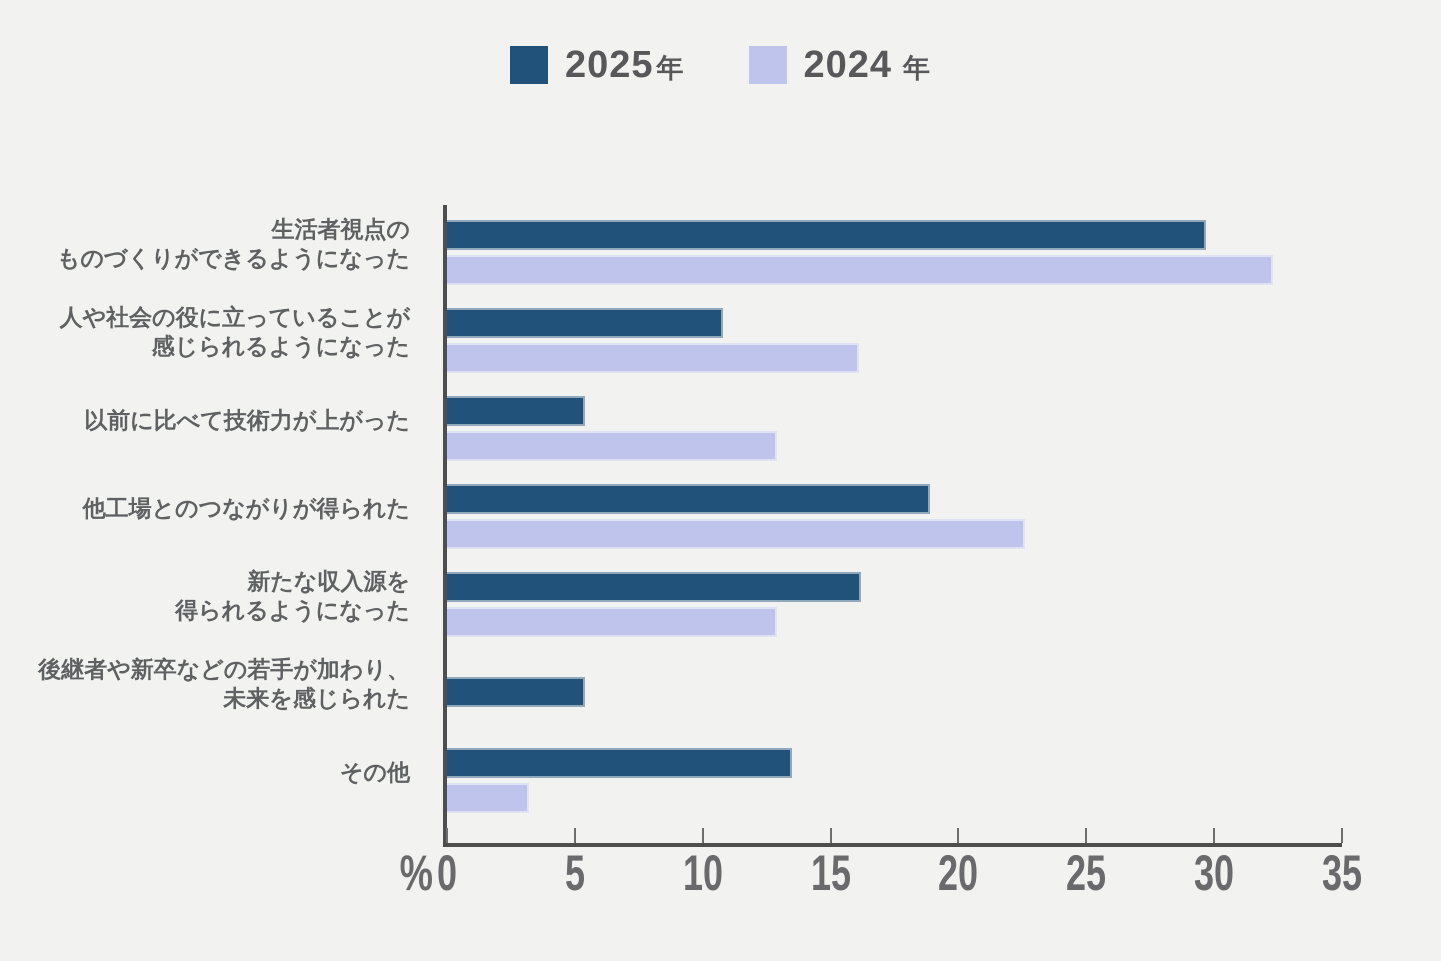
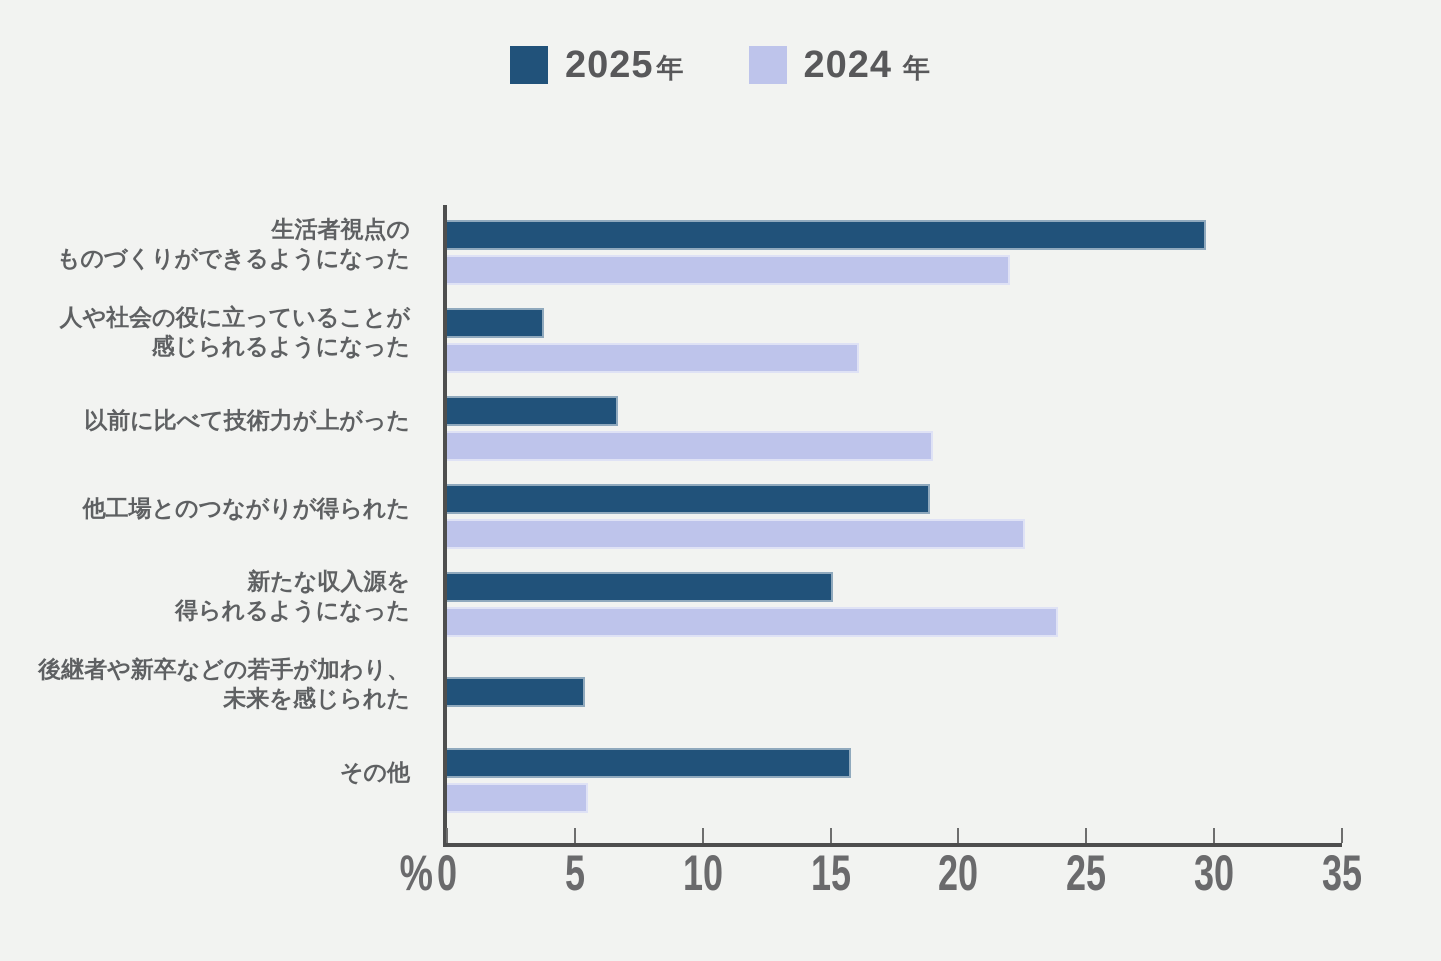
2024年/生活者視点の ものづくりができるようになった: 32.3 -> 22.0
2025年/人や社会の役に立っていることが 感じられるようになった: 10.8 -> 3.8
2025年/以前に比べて技術力が上がった: 5.4 -> 6.7
2024年/以前に比べて技術力が上がった: 12.9 -> 19.0
2025年/新たな収入源を 得られるようになった: 16.2 -> 15.1
2024年/新たな収入源を 得られるようになった: 12.9 -> 23.9
2025年/その他: 13.5 -> 15.8
2024年/その他: 3.2 -> 5.5
